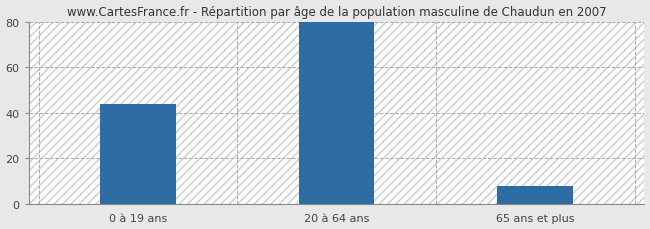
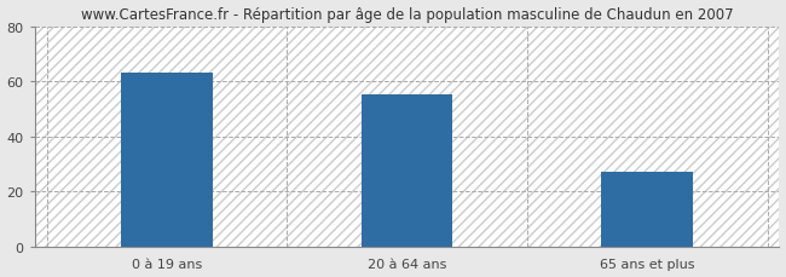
0 à 19 ans: 44 -> 63
20 à 64 ans: 80 -> 55
65 ans et plus: 8 -> 27
